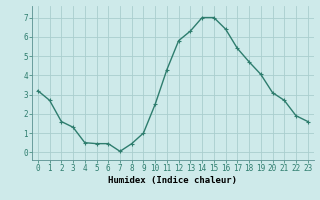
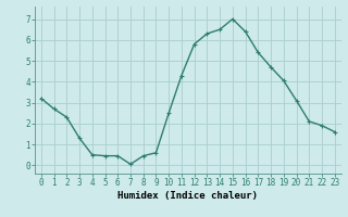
2: 1.6 -> 2.3
9: 1.0 -> 0.6
14: 7.0 -> 6.5
21: 2.7 -> 2.1
